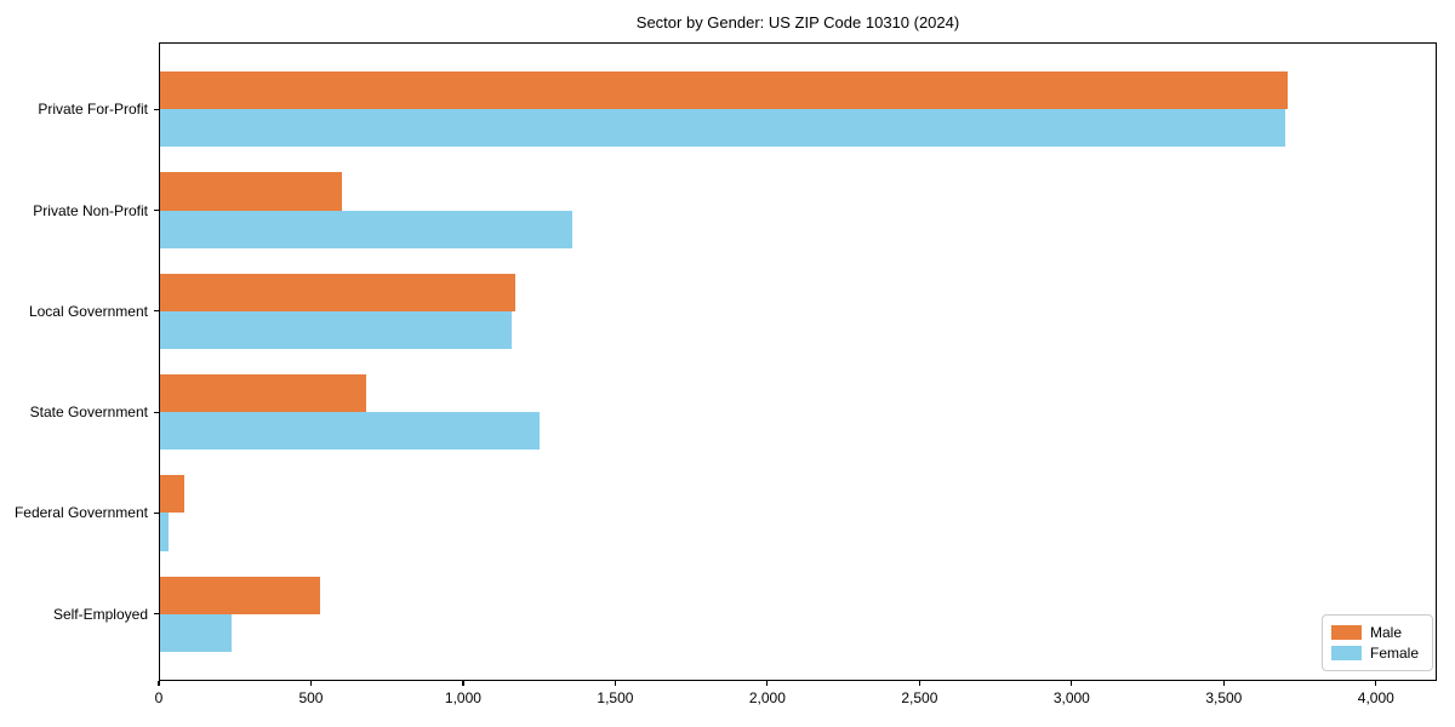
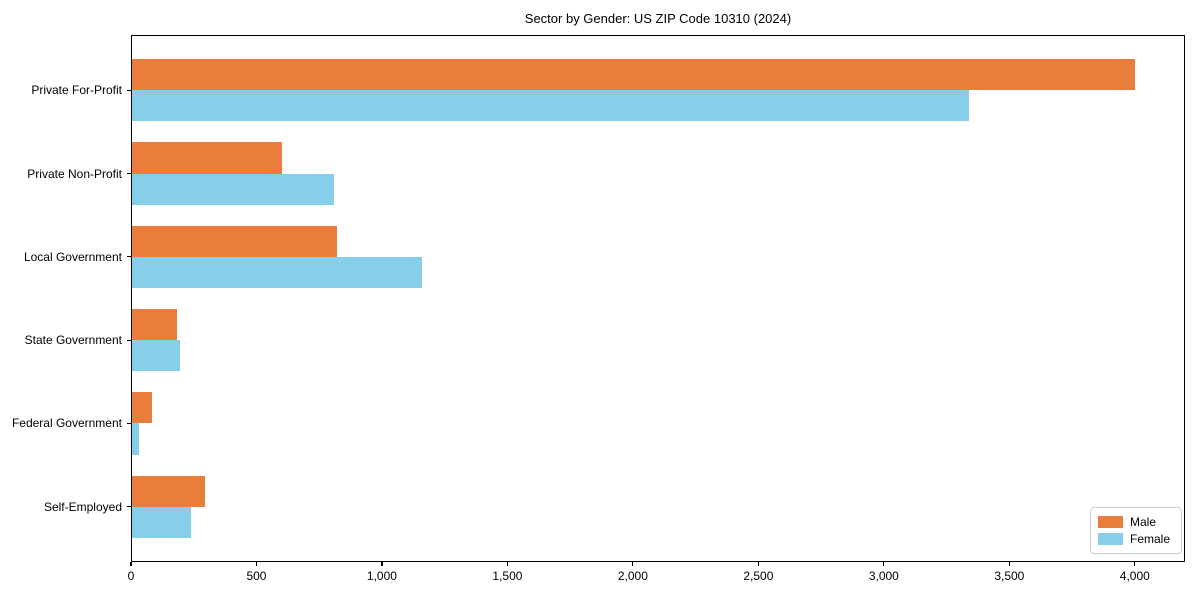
Male/Private For-Profit: 3710 -> 4000
Female/Private For-Profit: 3700 -> 3340
Female/Private Non-Profit: 1360 -> 810
Male/Local Government: 1170 -> 820
Male/State Government: 680 -> 180
Female/State Government: 1250 -> 200
Male/Self-Employed: 530 -> 300
